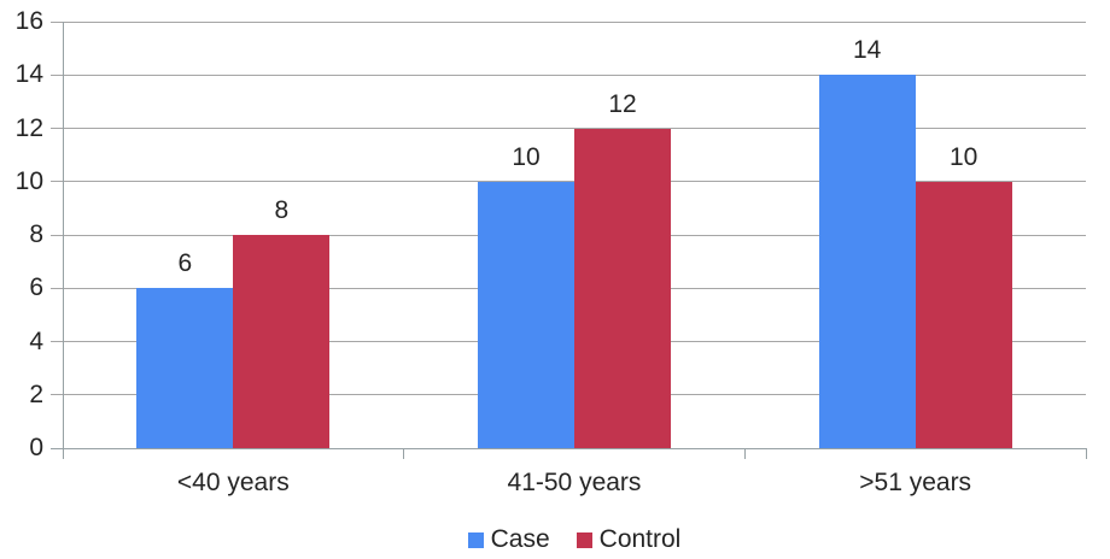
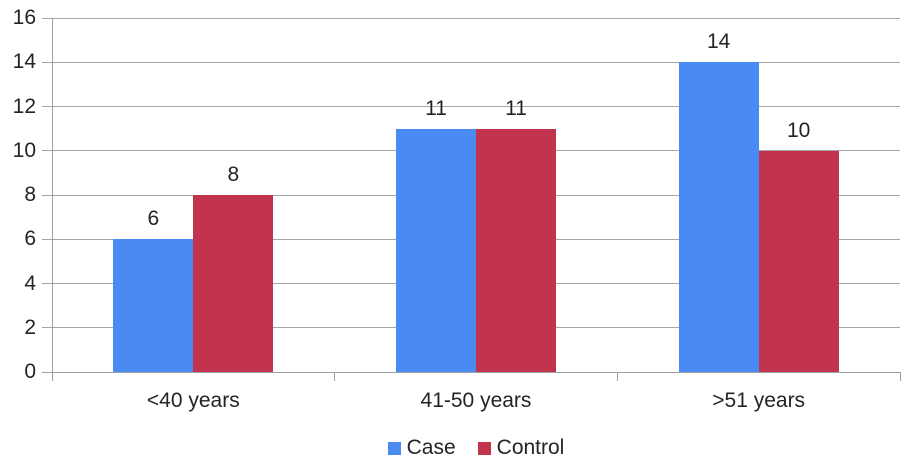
Case/41-50 years: 10 -> 11
Control/41-50 years: 12 -> 11
